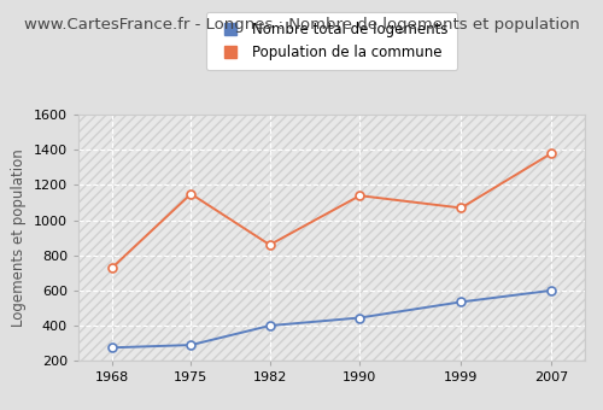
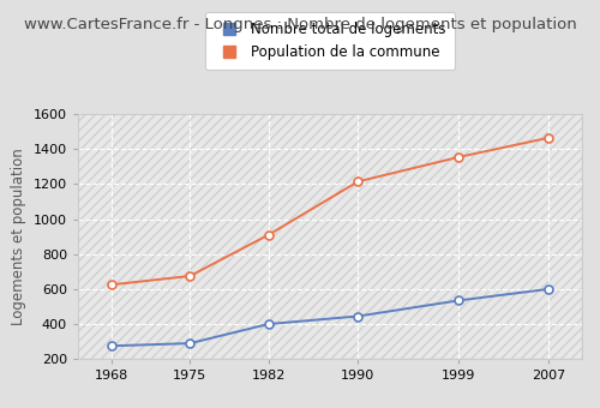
Population de la commune/1968: 730 -> 620
Population de la commune/1975: 1150 -> 680
Population de la commune/1982: 860 -> 910
Population de la commune/1990: 1140 -> 1220
Population de la commune/1999: 1070 -> 1360
Population de la commune/2007: 1380 -> 1460
